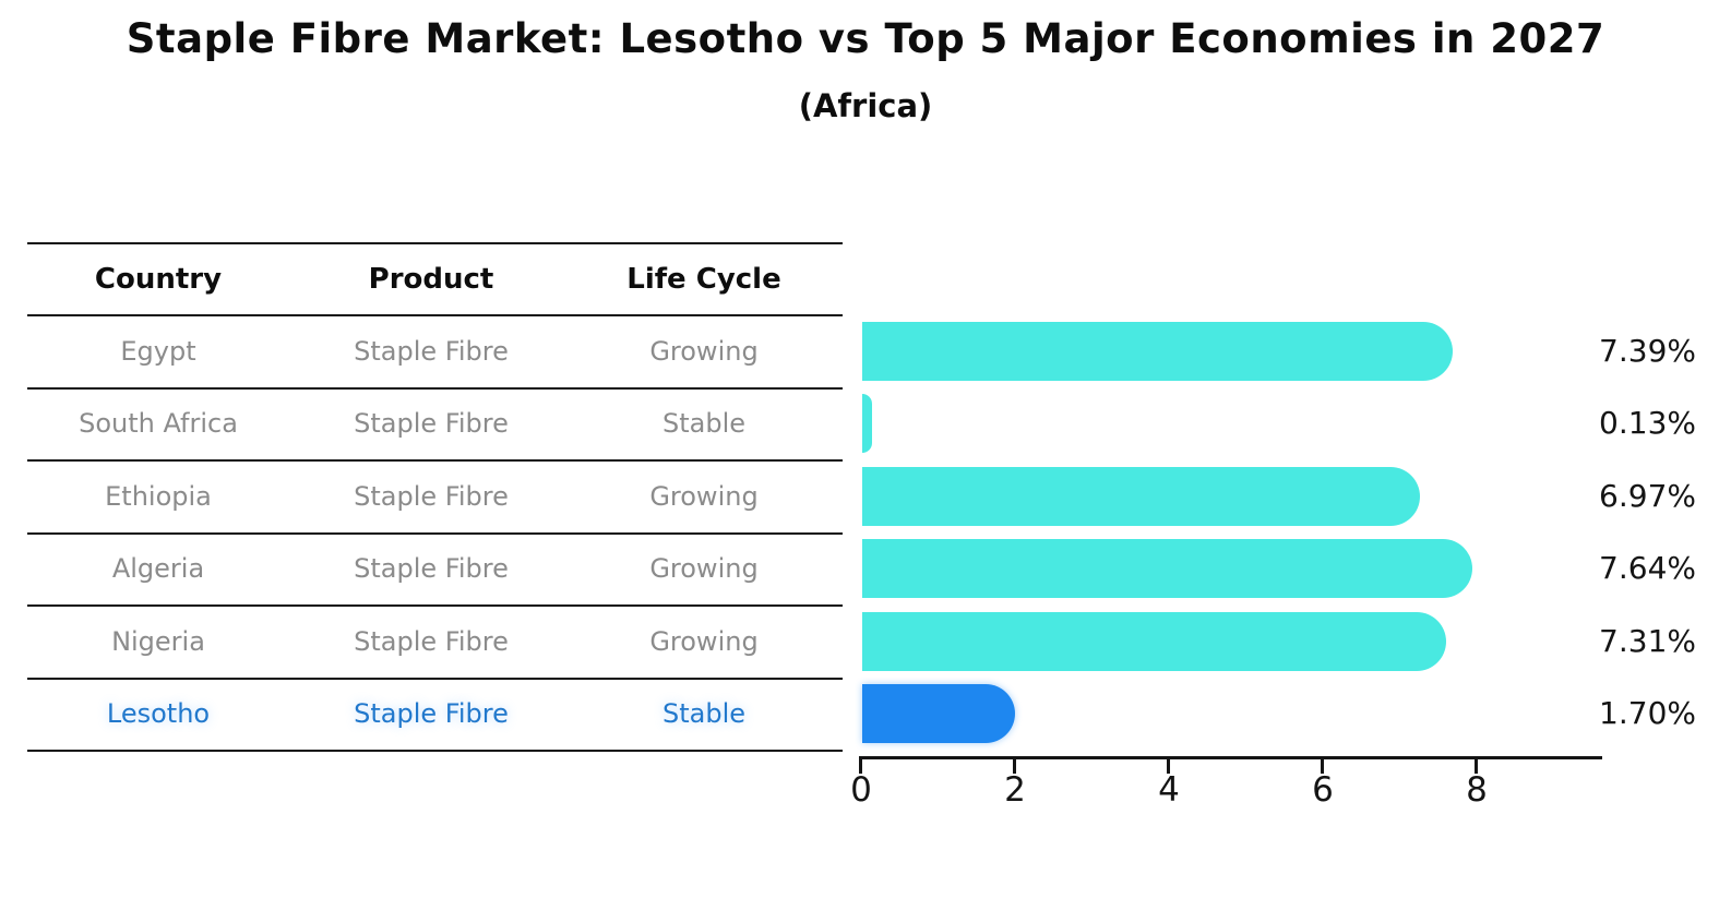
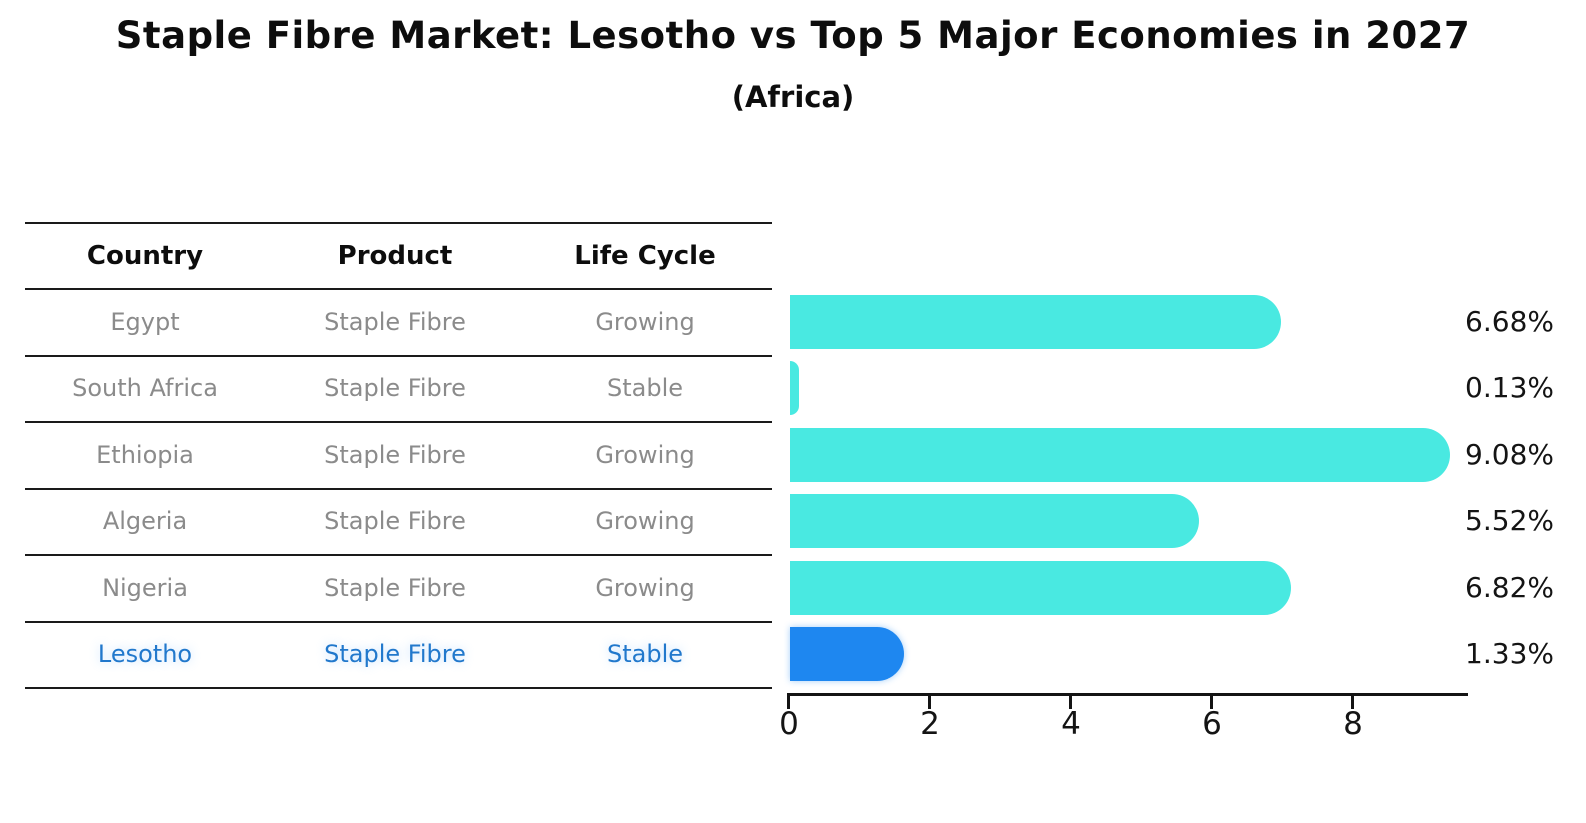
Egypt: 7.39% -> 6.68%
Ethiopia: 6.97% -> 9.08%
Algeria: 7.64% -> 5.52%
Nigeria: 7.31% -> 6.82%
Lesotho: 1.70% -> 1.33%
